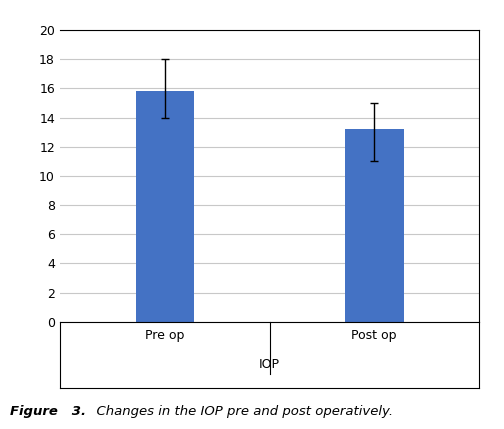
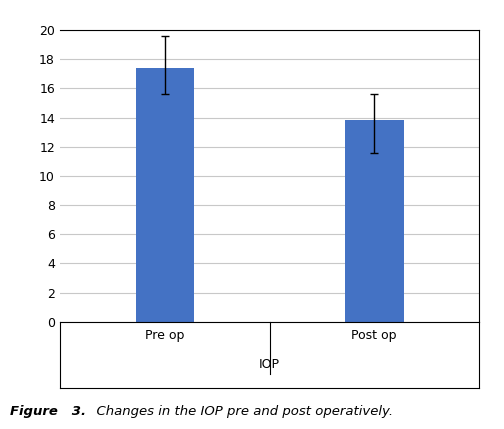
Pre op: 15.8 -> 17.4
Post op: 13.2 -> 13.8
